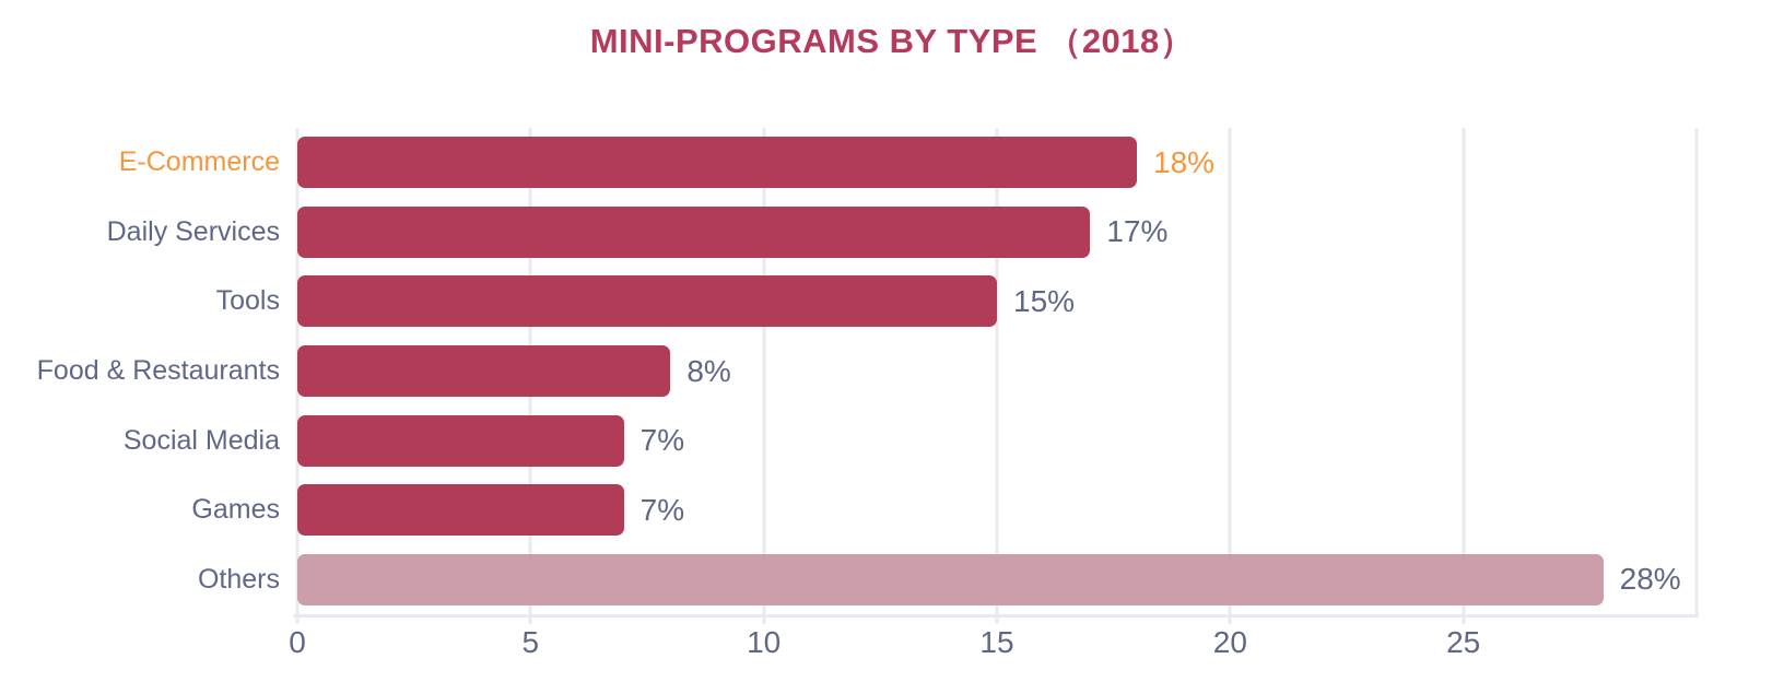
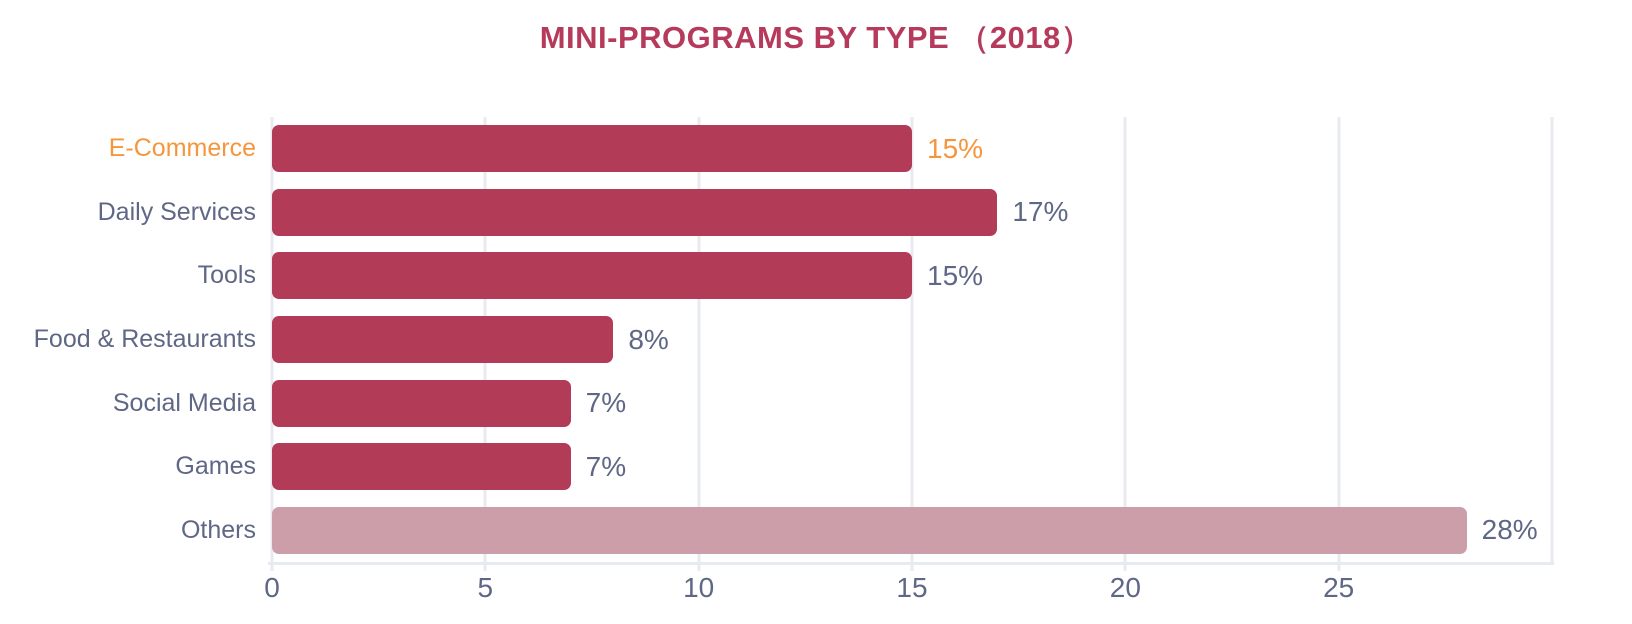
E-Commerce: 18% -> 15%
